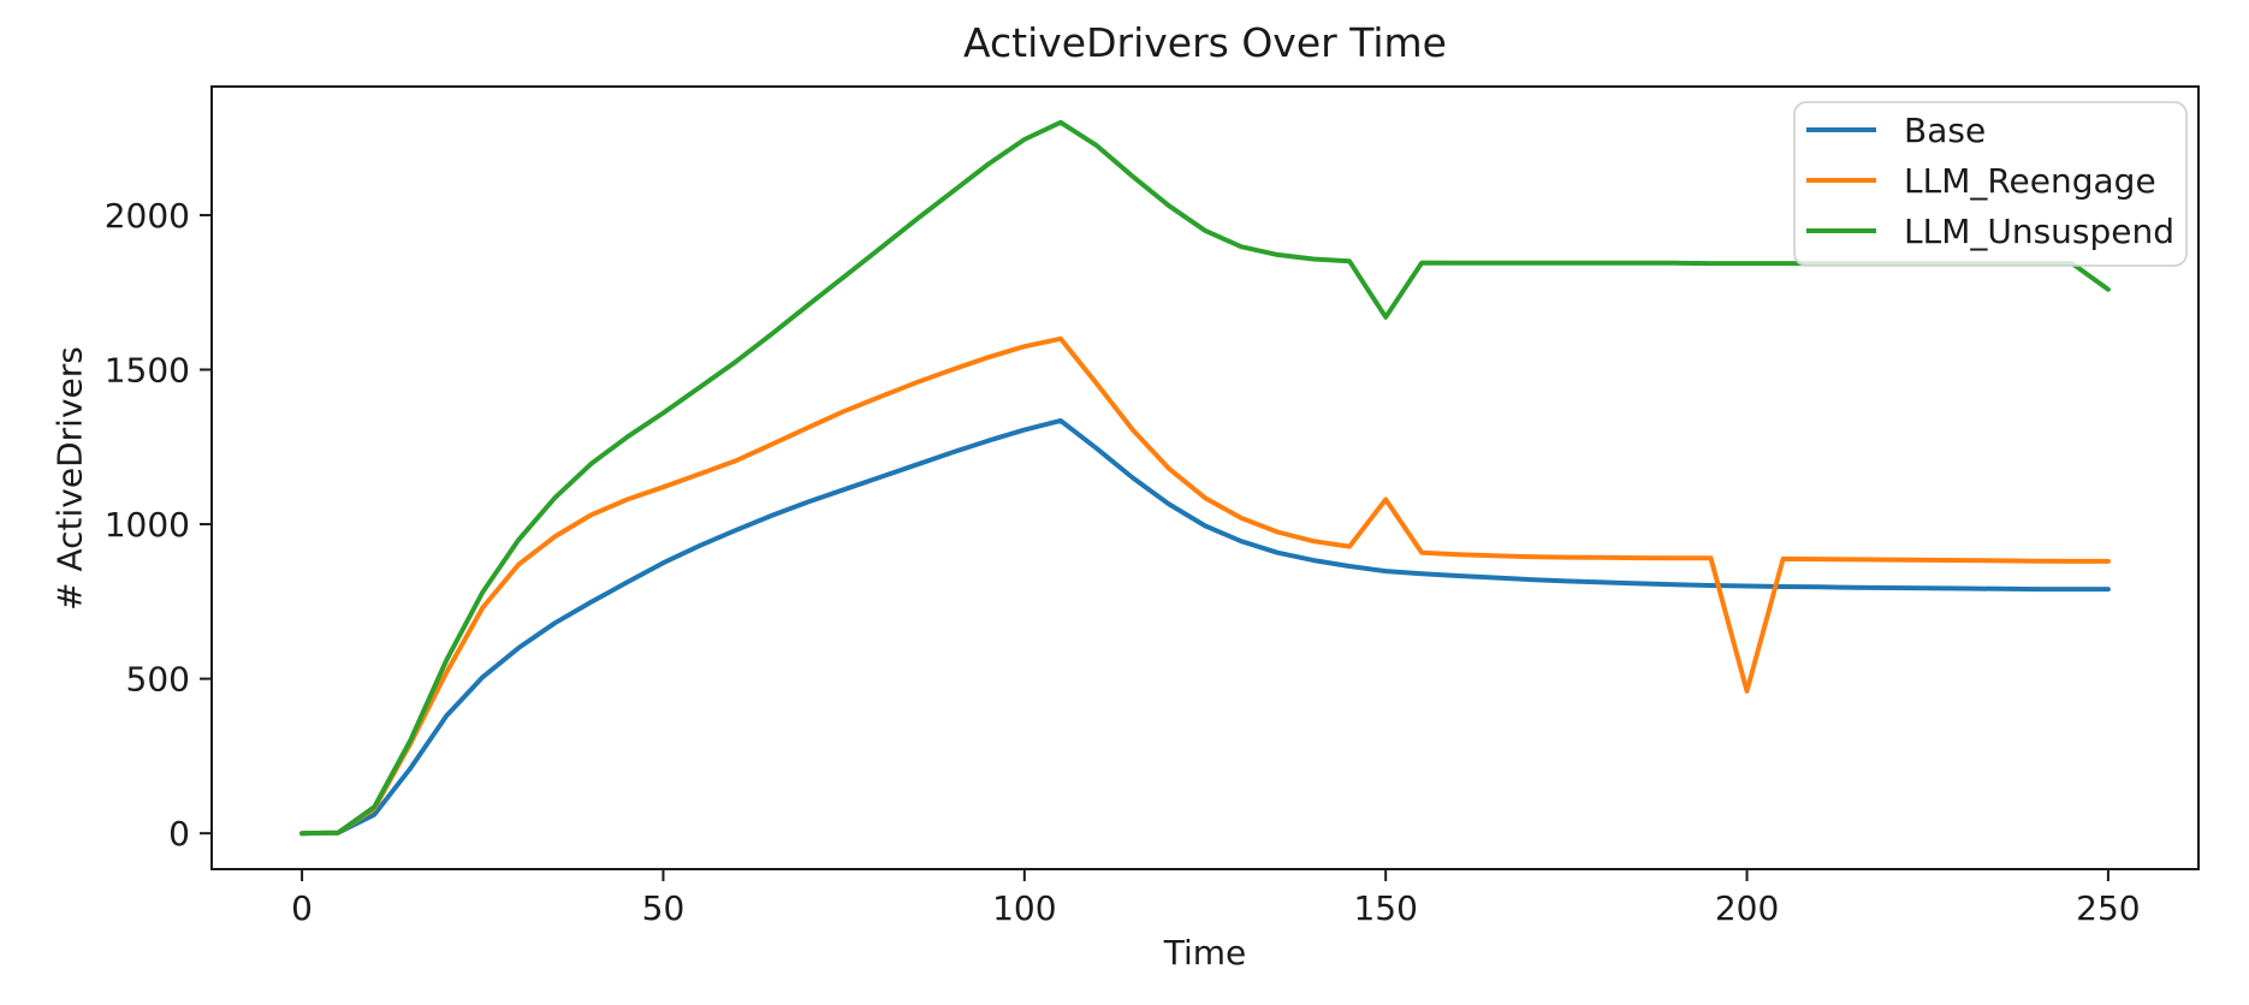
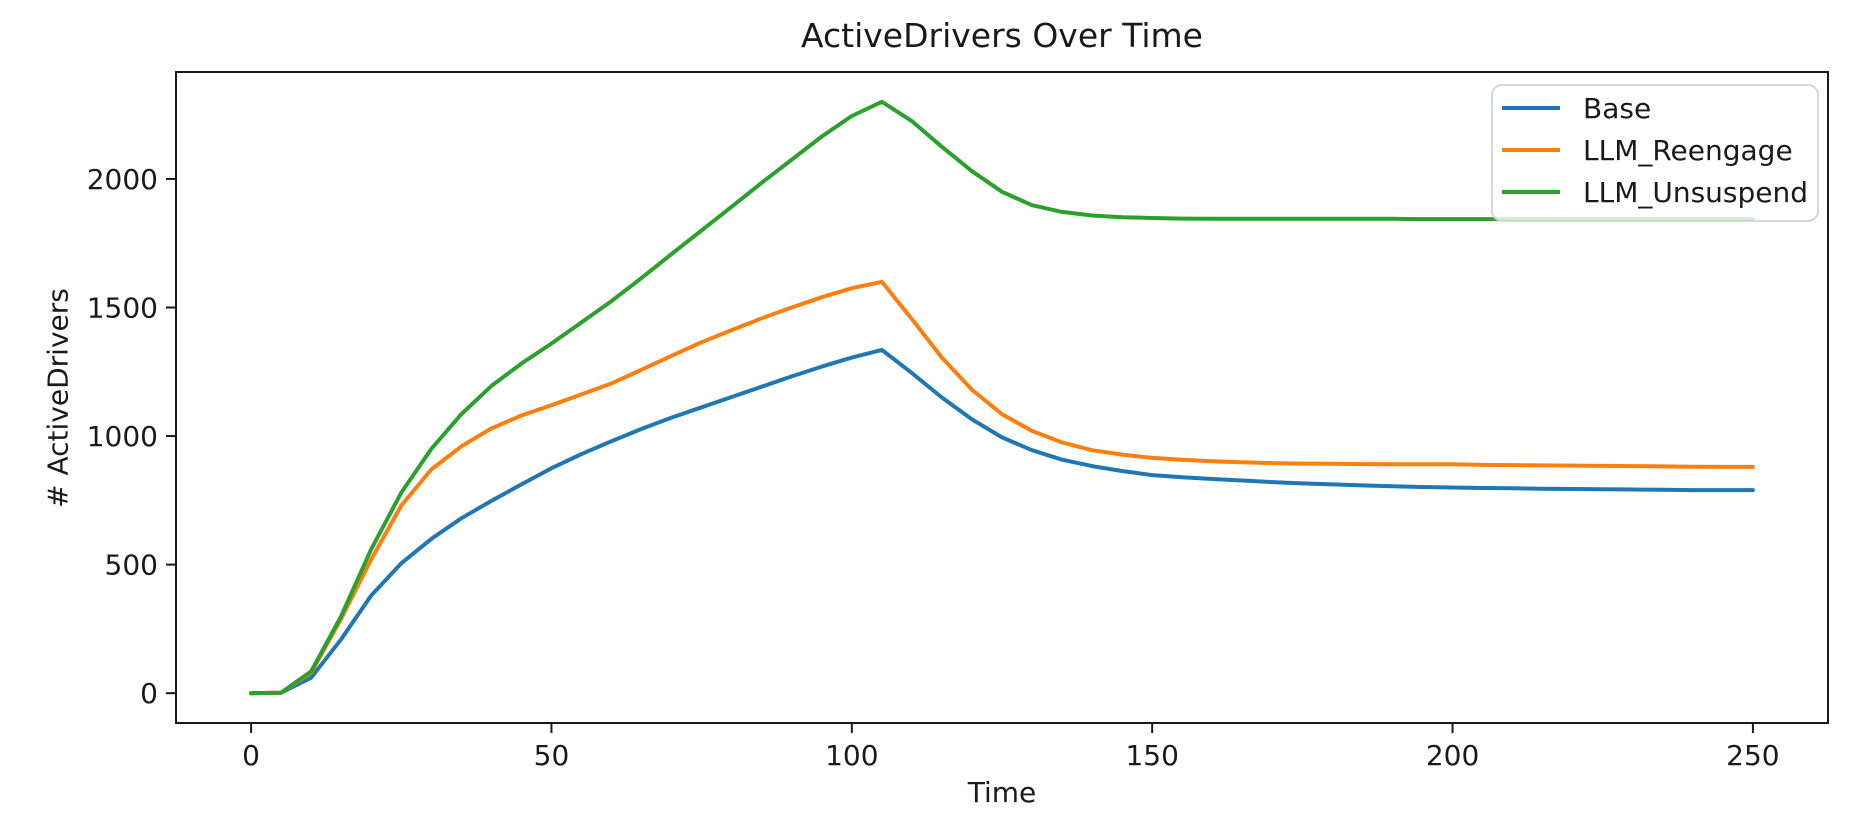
LLM_Reengage/150: 1080 -> 920
LLM_Unsuspend/150: 1670 -> 1850
LLM_Reengage/200: 460 -> 890
LLM_Unsuspend/250: 1760 -> 1840
